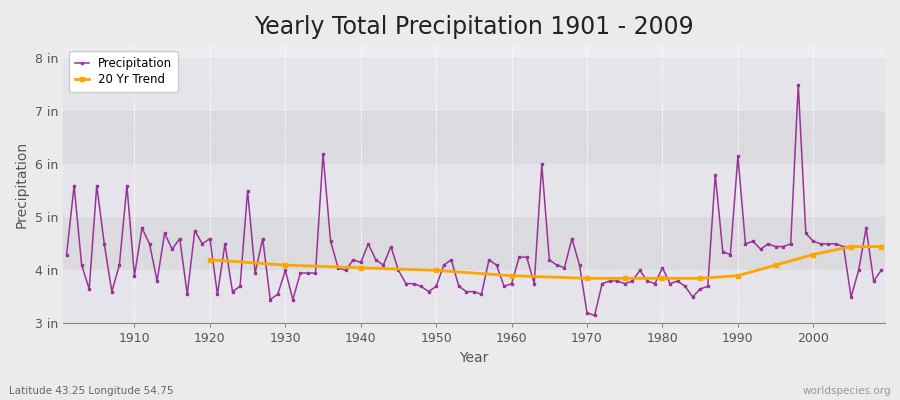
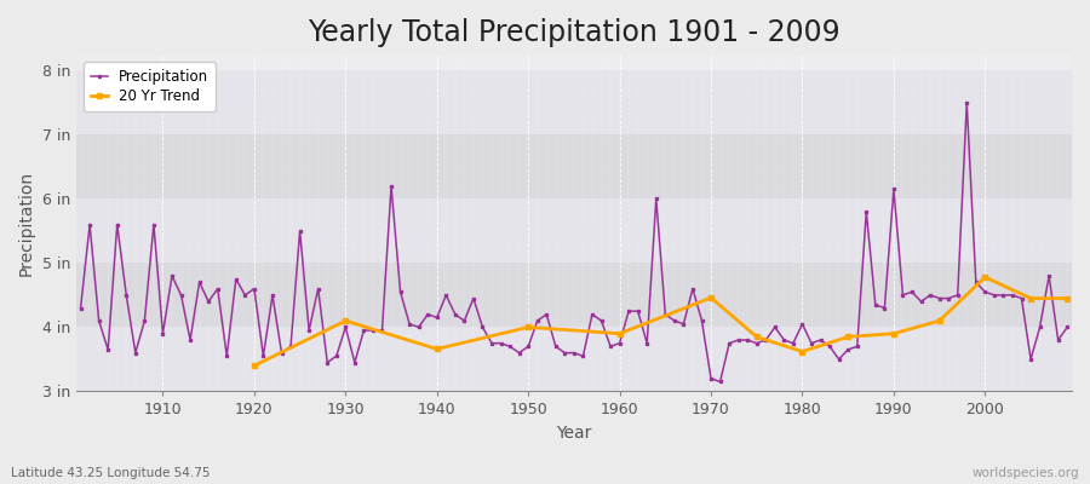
20 Yr Trend/1920: 4.20 in -> 3.40 in
20 Yr Trend/1940: 4.05 in -> 3.66 in
20 Yr Trend/1970: 3.85 in -> 4.46 in
20 Yr Trend/1980: 3.85 in -> 3.62 in
20 Yr Trend/2000: 4.30 in -> 4.78 in
